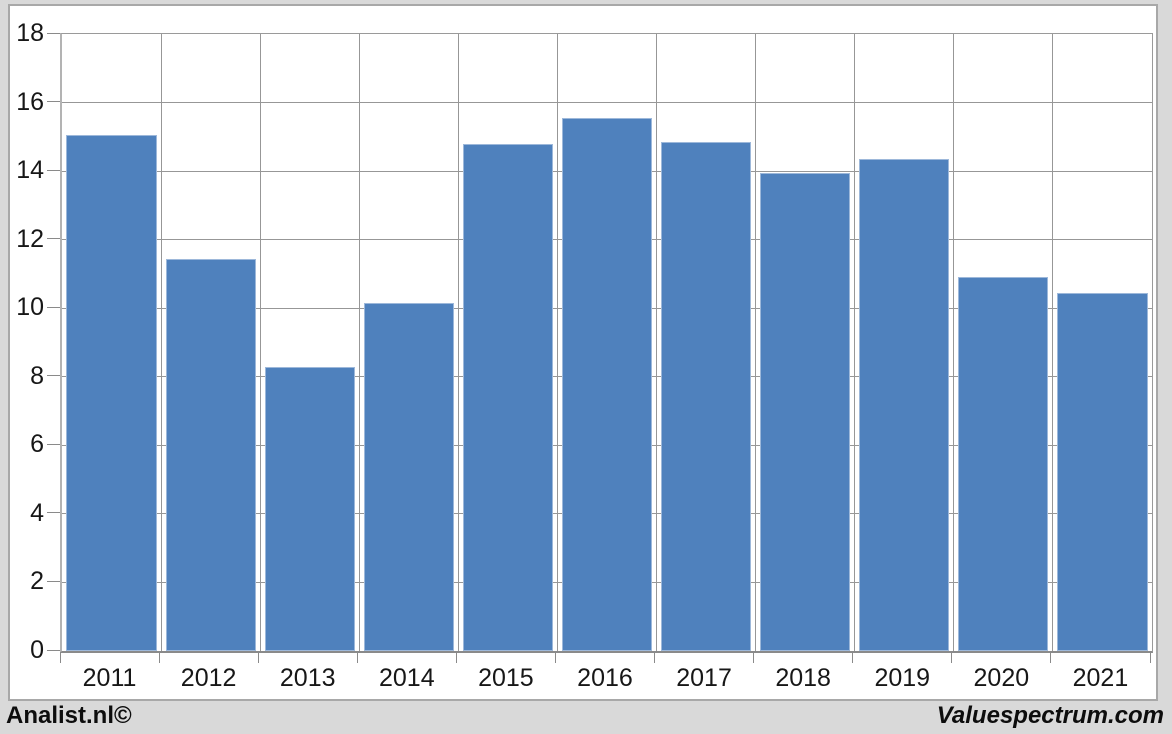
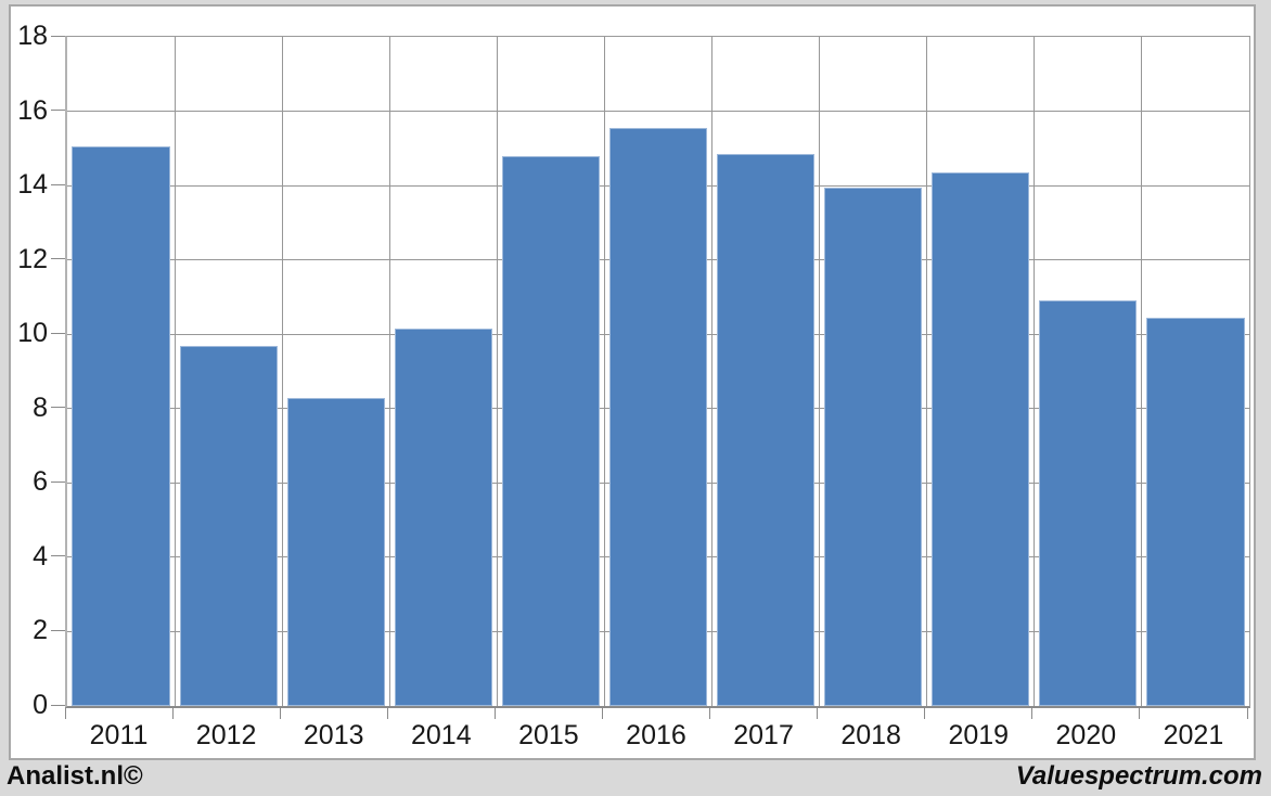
2012: 11.4 -> 9.7
